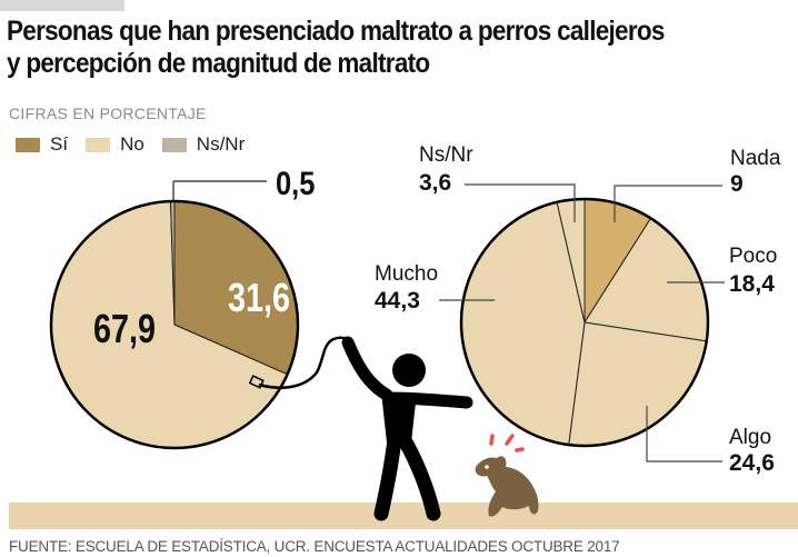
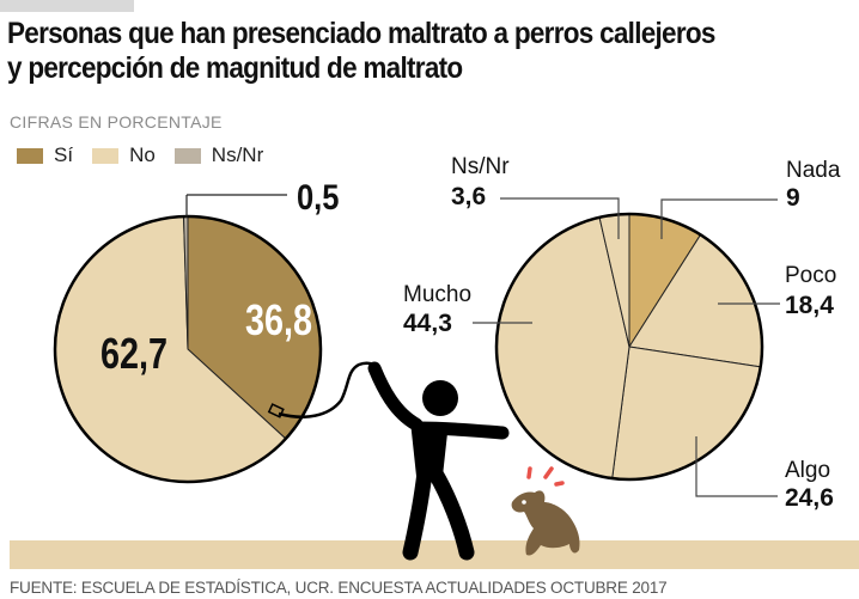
Personas que han presenciado maltrato a perros callejeros/Sí: 31,6 -> 36,8
Personas que han presenciado maltrato a perros callejeros/No: 67,9 -> 62,7
